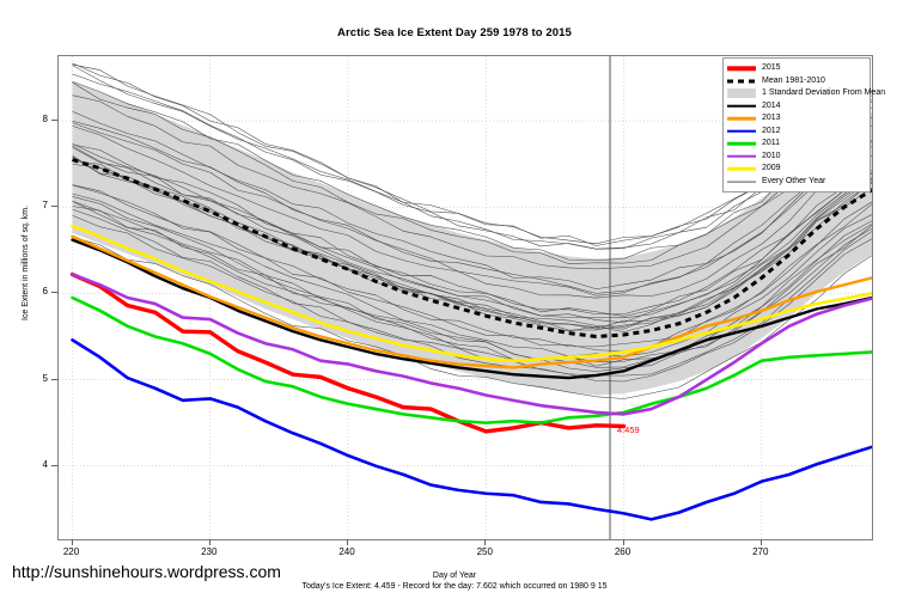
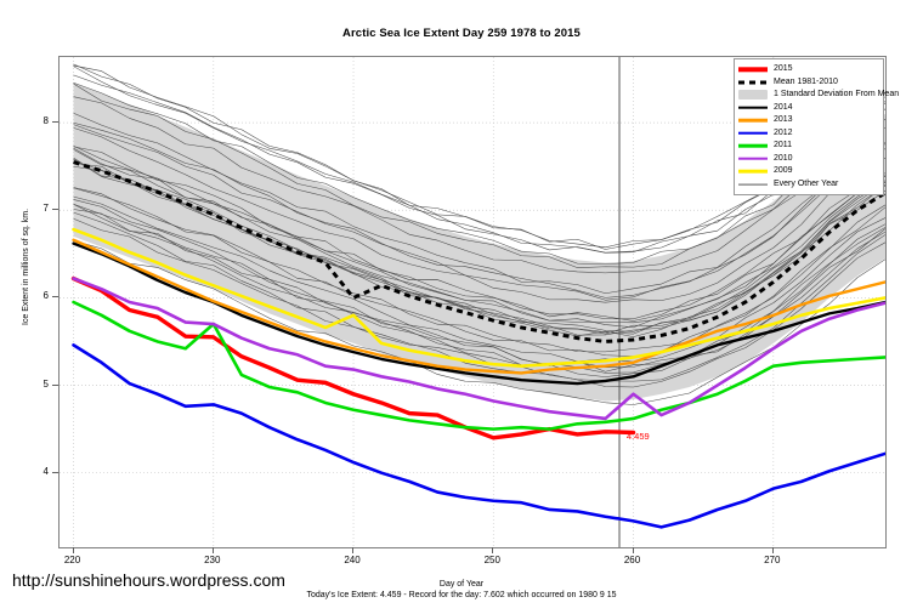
2011/230: 5.3 -> 5.7
Mean 1981-2010/240: 6.3 -> 6.0
2009/240: 5.6 -> 5.8
2010/260: 4.6 -> 4.9
